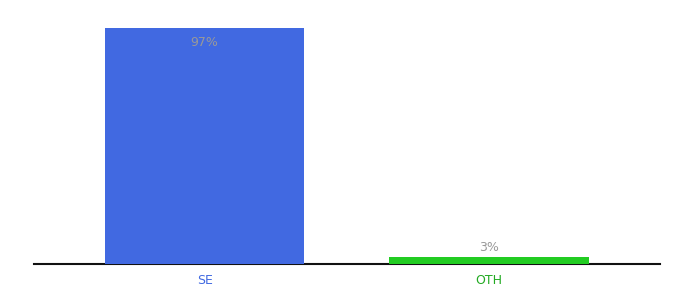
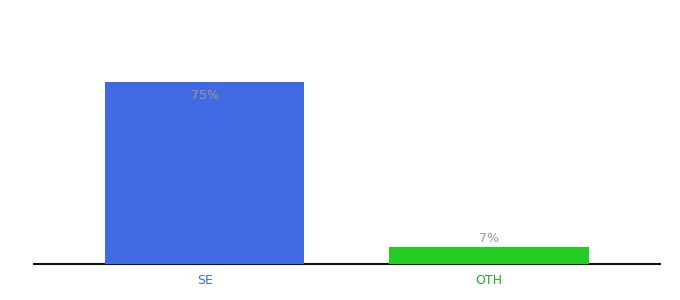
SE: 97% -> 75%
OTH: 3% -> 7%
